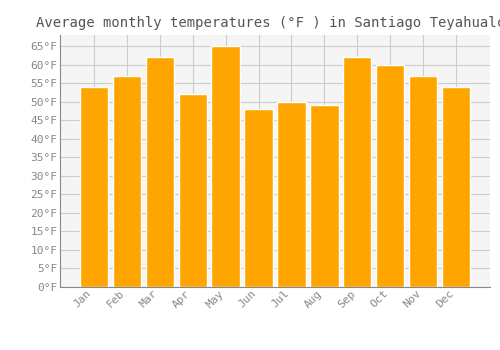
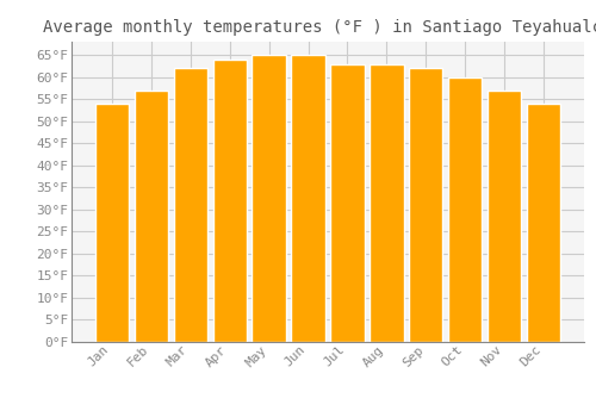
Apr: 52°F -> 64°F
Jun: 48°F -> 65°F
Jul: 50°F -> 63°F
Aug: 49°F -> 63°F
